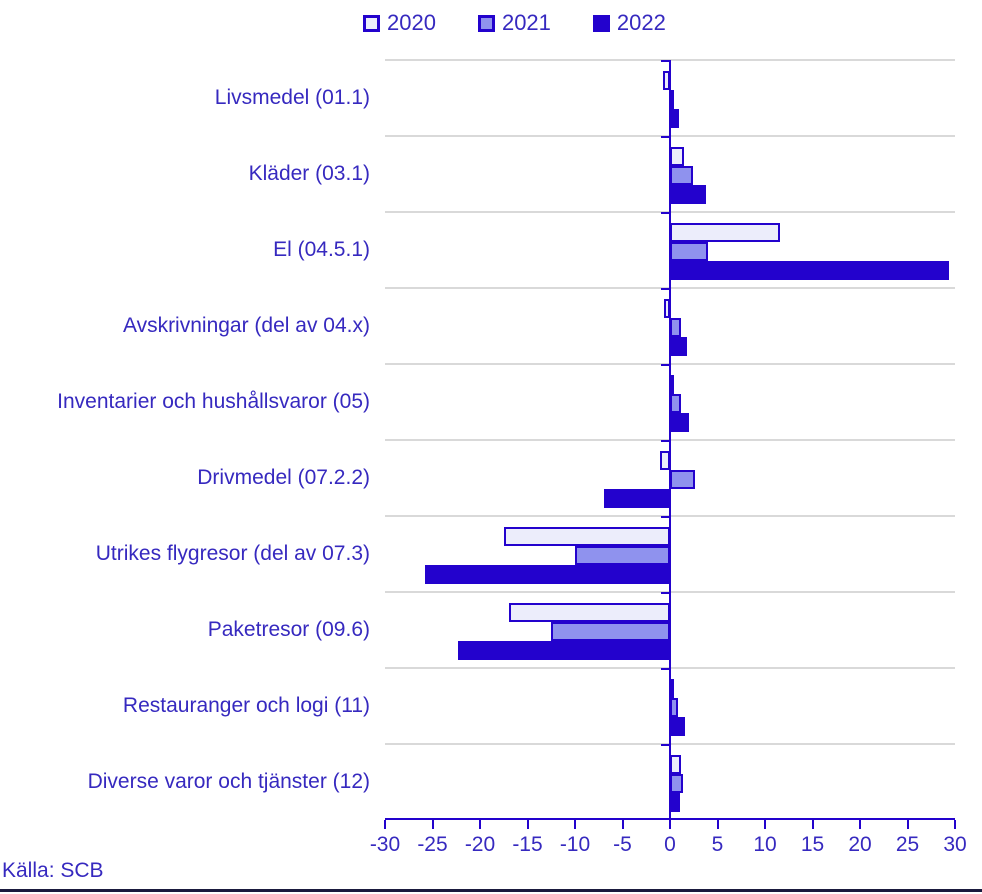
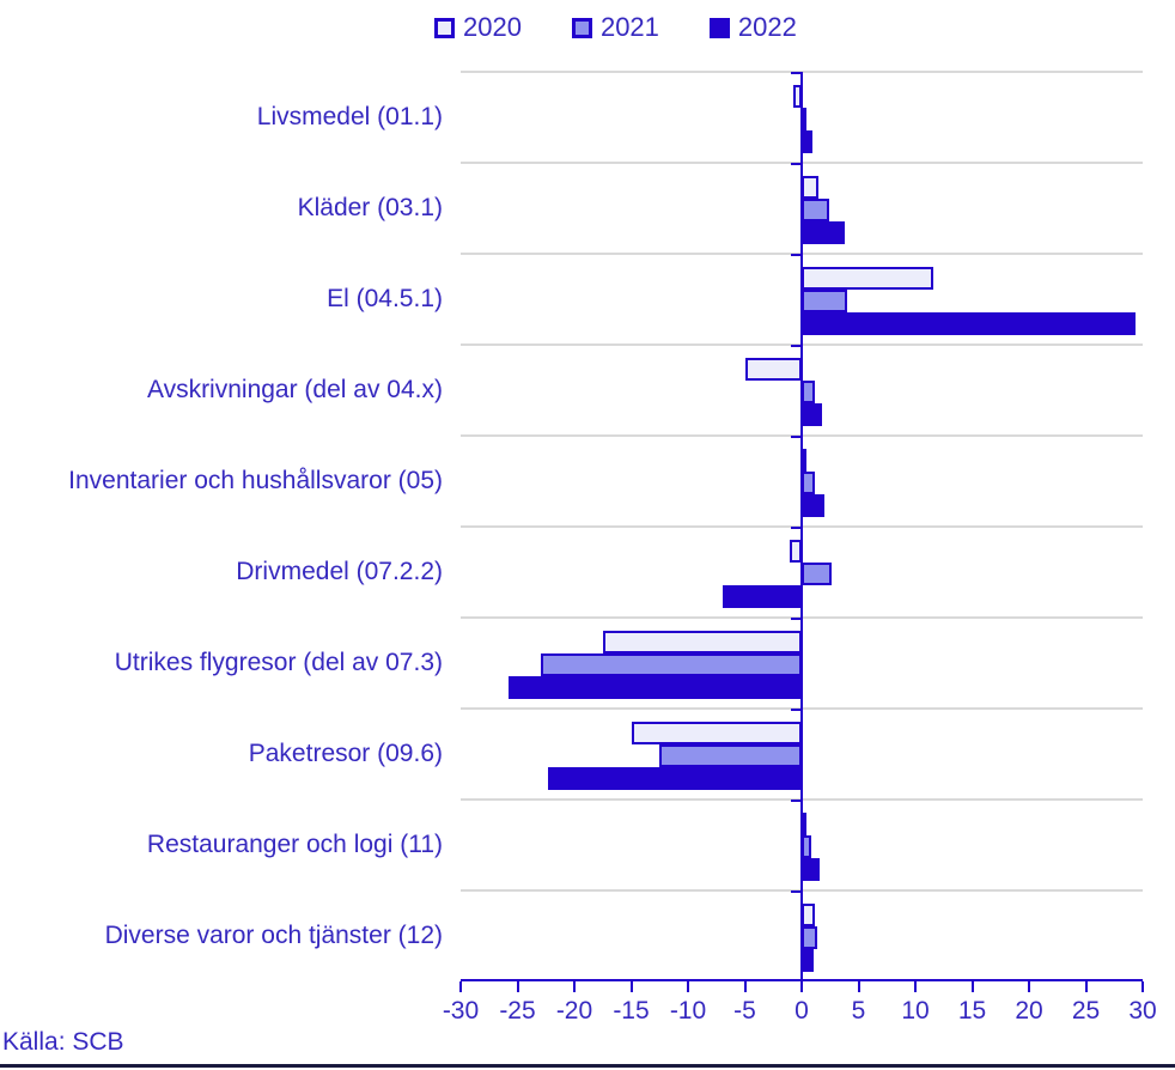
2020/Avskrivningar (del av 04.x): -1 -> -5
2021/Utrikes flygresor (del av 07.3): -10 -> -23
2020/Paketresor (09.6): -17 -> -15
